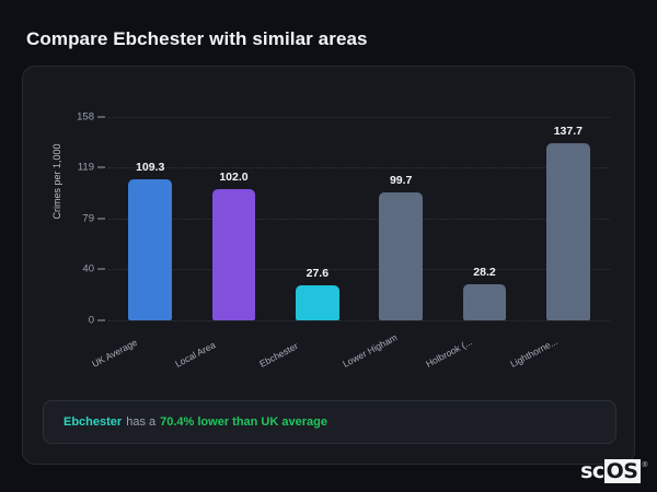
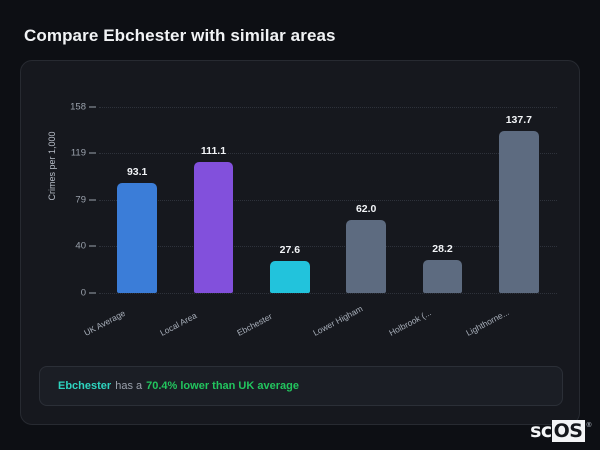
UK Average: 109.3 -> 93.1
Local Area: 102.0 -> 111.1
Lower Higham: 99.7 -> 62.0
